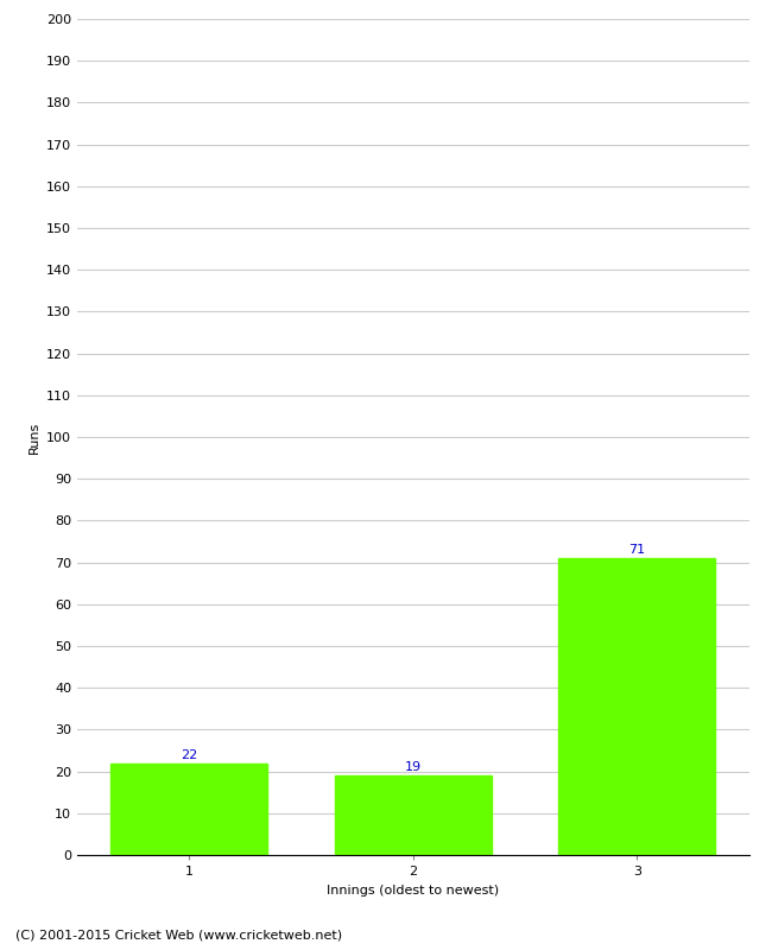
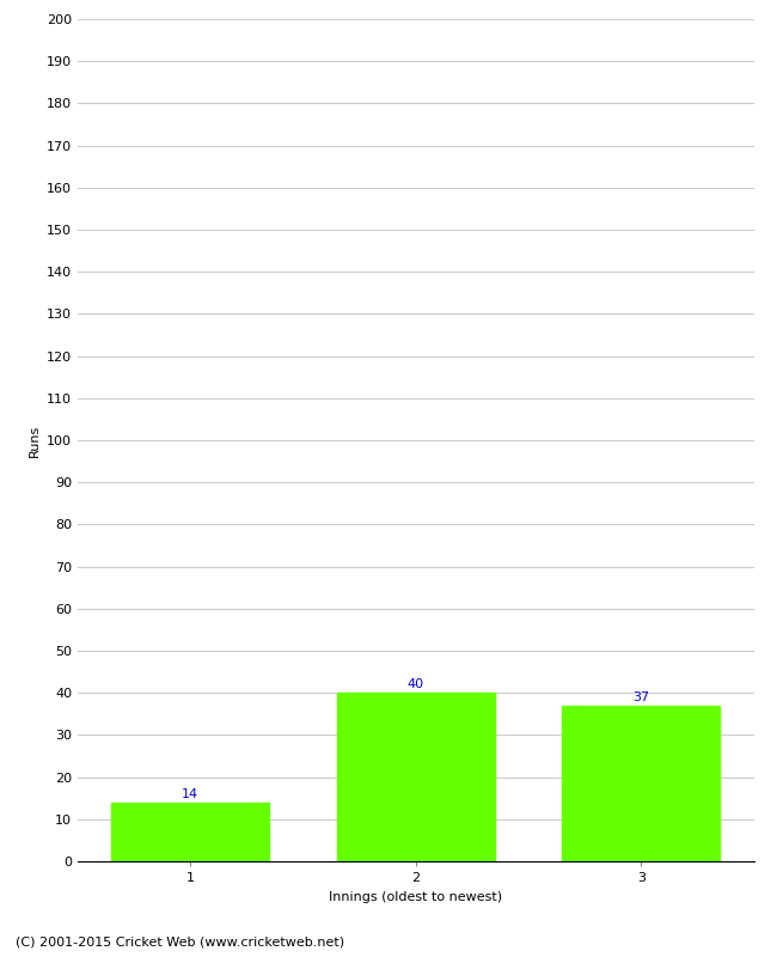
1: 22 -> 14
2: 19 -> 40
3: 71 -> 37
